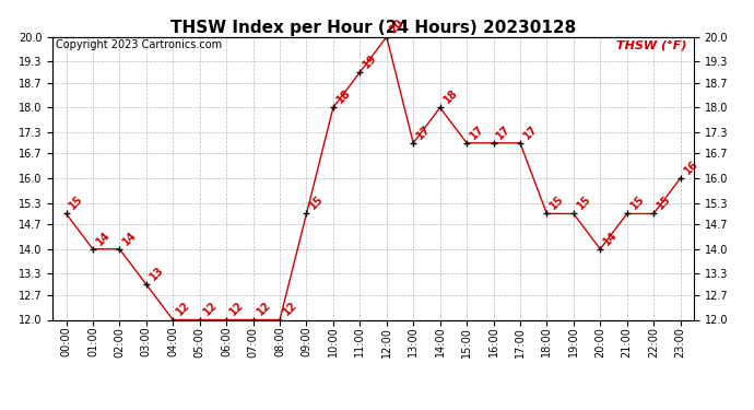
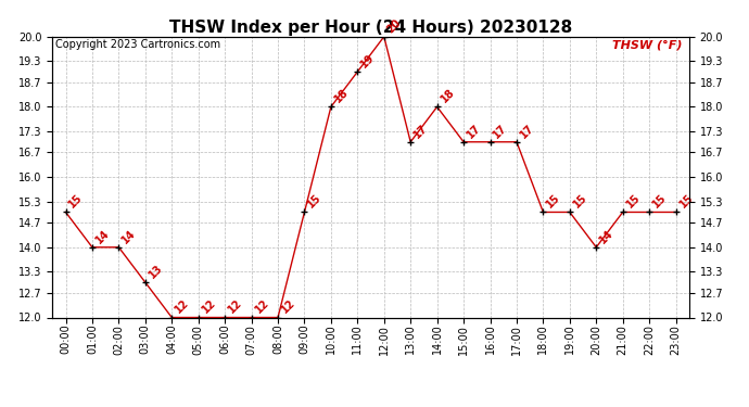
23:00: 16 -> 15
